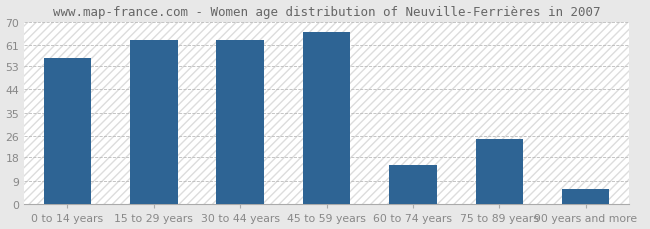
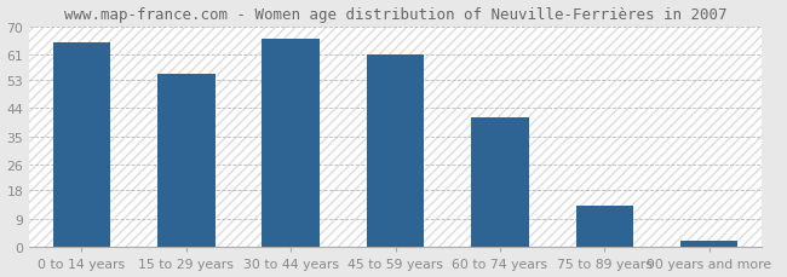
0 to 14 years: 56 -> 65
15 to 29 years: 63 -> 55
30 to 44 years: 63 -> 66
45 to 59 years: 66 -> 61
60 to 74 years: 15 -> 41
75 to 89 years: 25 -> 13
90 years and more: 6 -> 2
